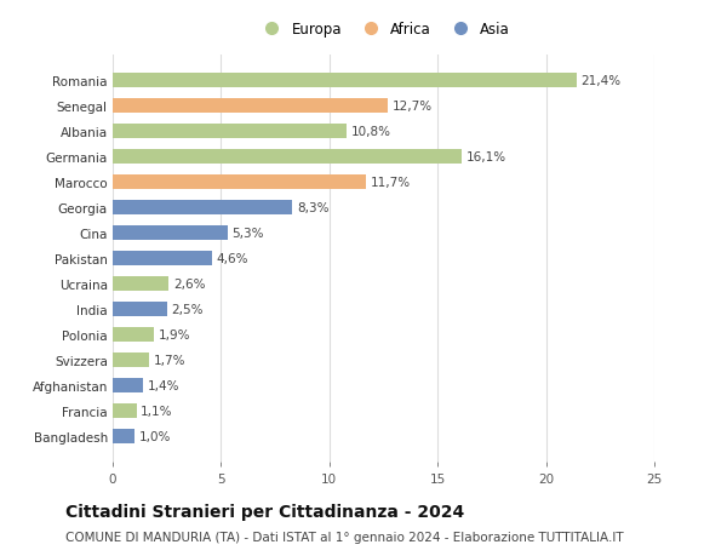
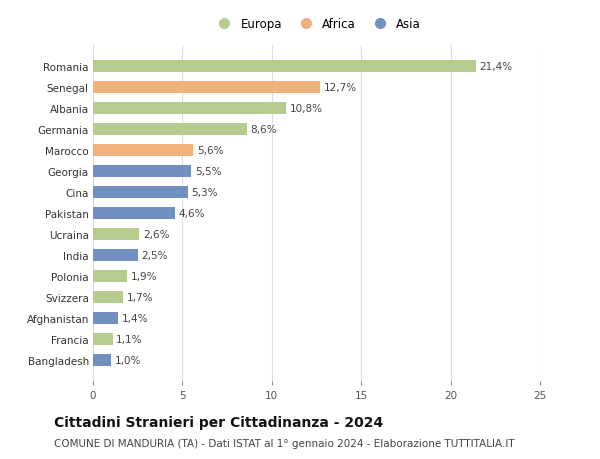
Germania: 16,1% -> 8,6%
Marocco: 11,7% -> 5,6%
Georgia: 8,3% -> 5,5%
